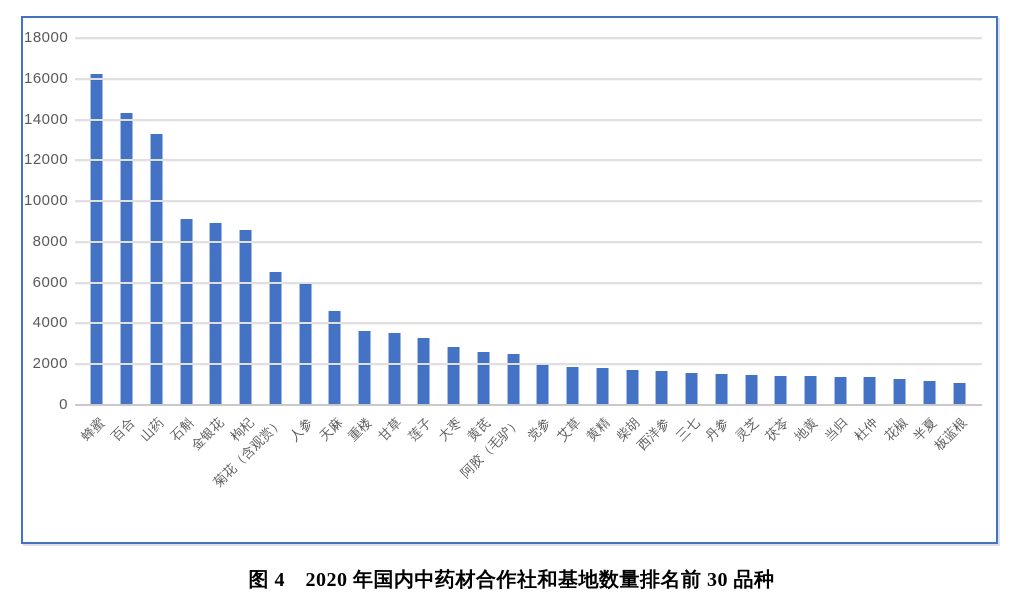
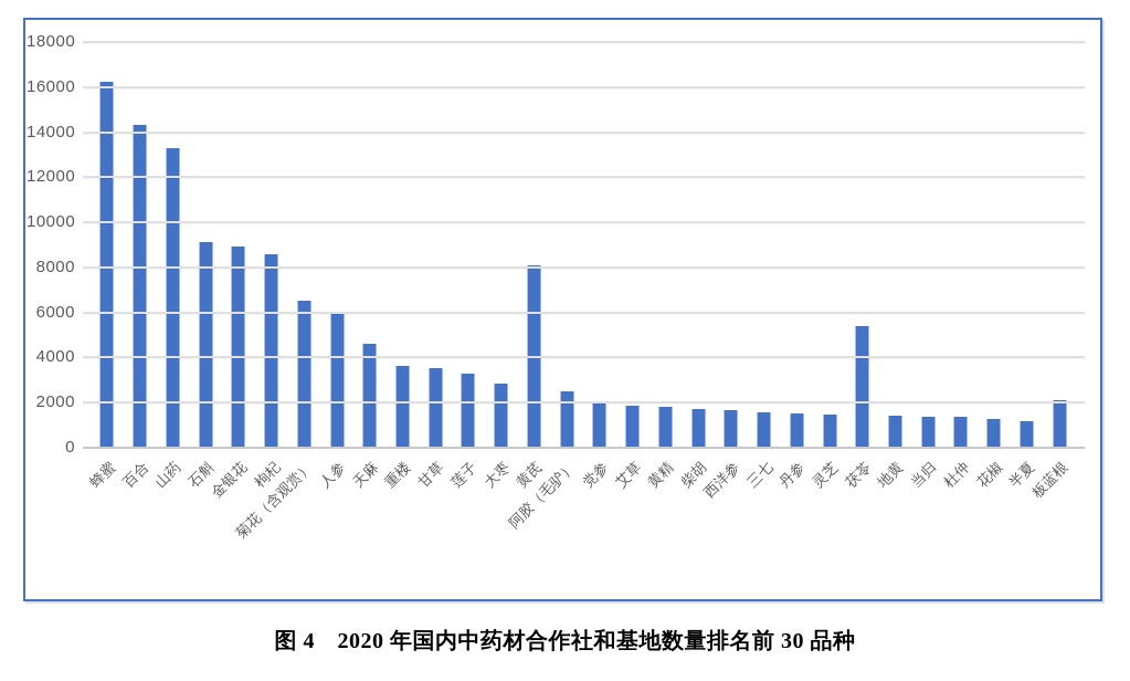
黄芪: 2600 -> 8100
茯苓: 1400 -> 5400
板蓝根: 1100 -> 2100
